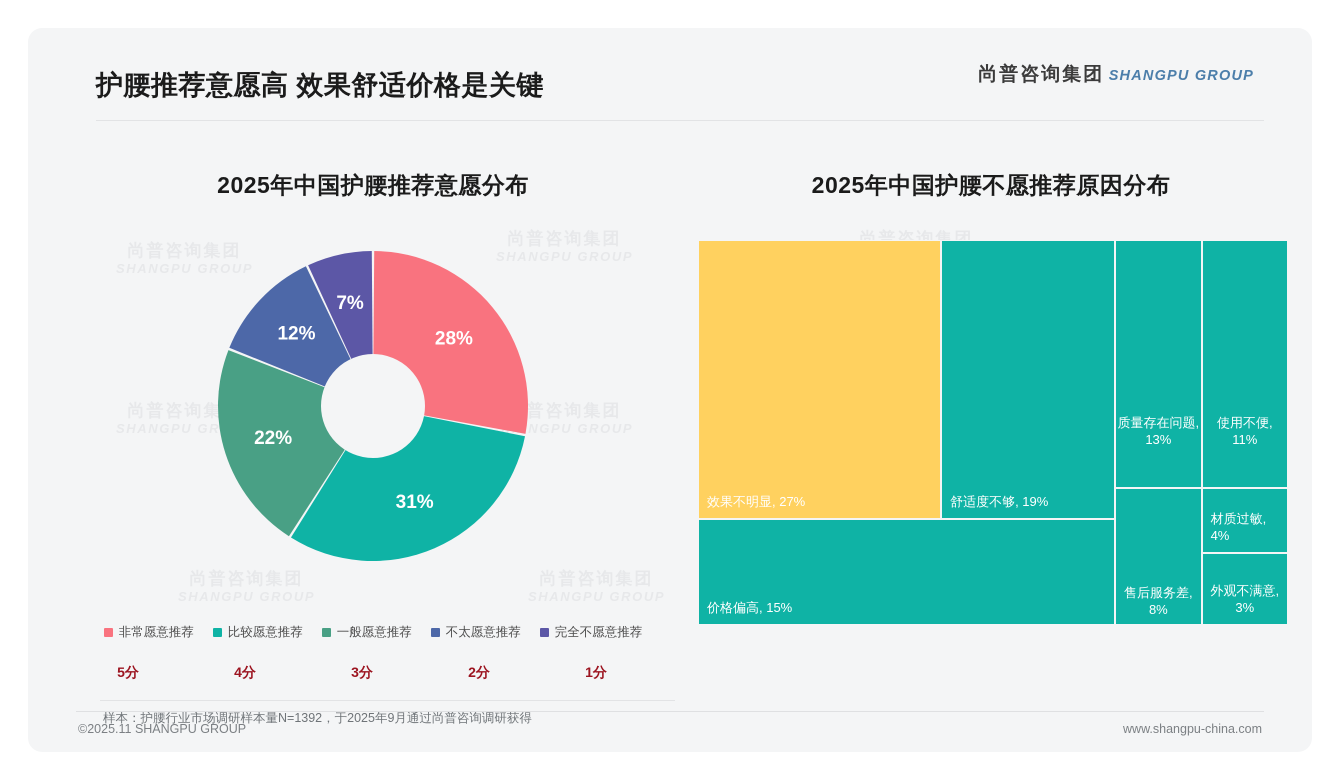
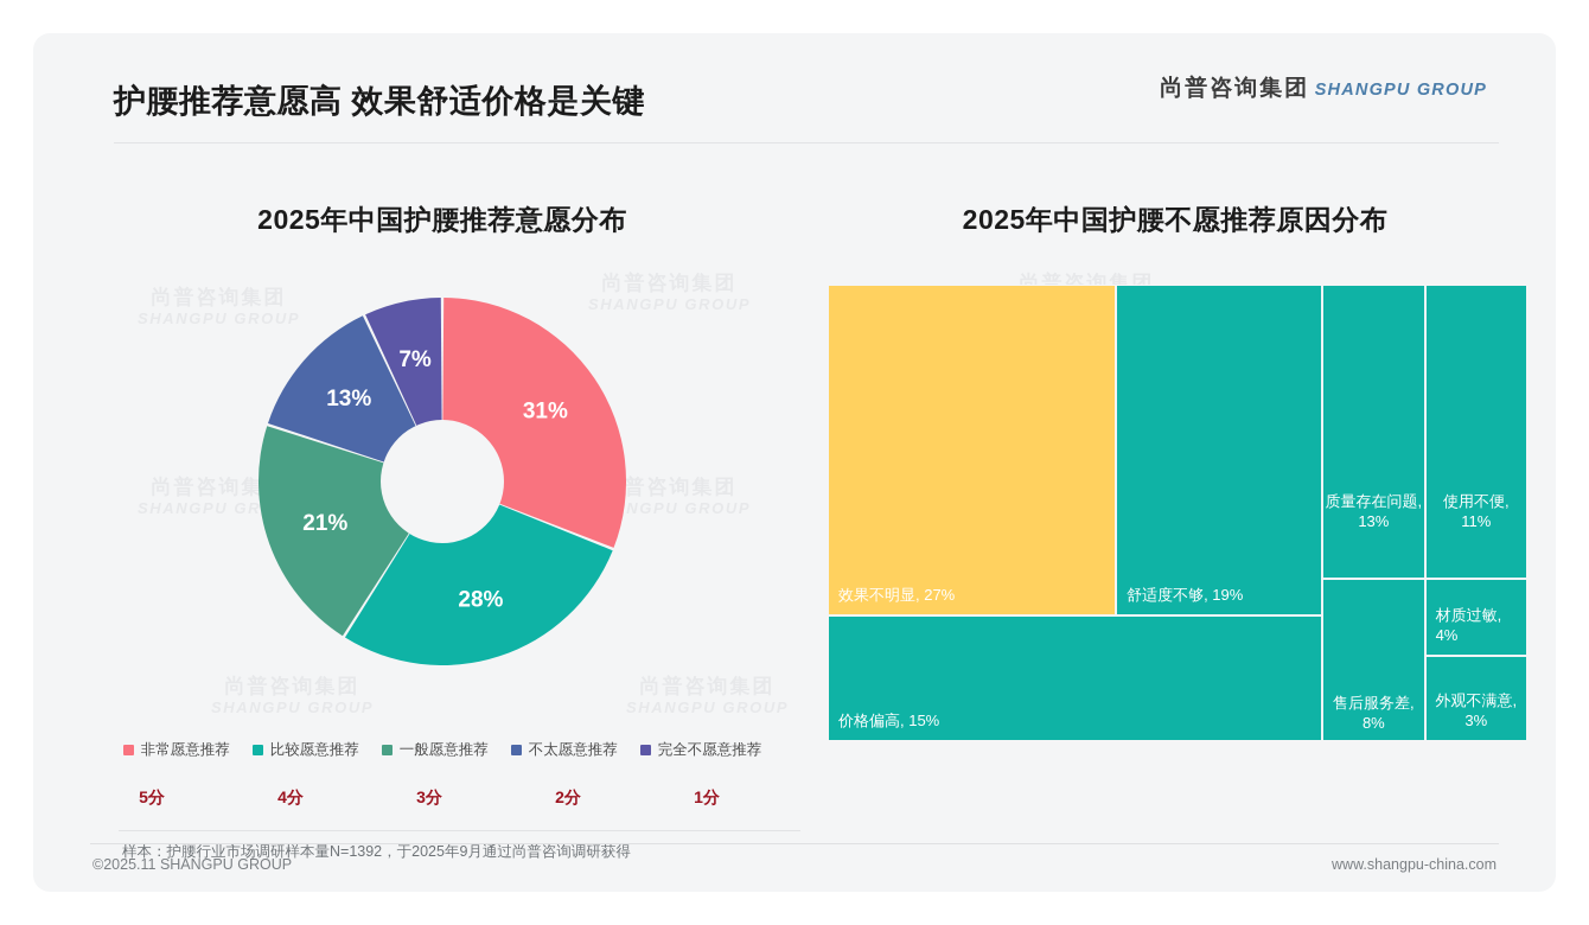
2025年中国护腰推荐意愿分布/非常愿意推荐: 28% -> 31%
2025年中国护腰推荐意愿分布/比较愿意推荐: 31% -> 28%
2025年中国护腰推荐意愿分布/一般愿意推荐: 22% -> 21%
2025年中国护腰推荐意愿分布/不太愿意推荐: 12% -> 13%
